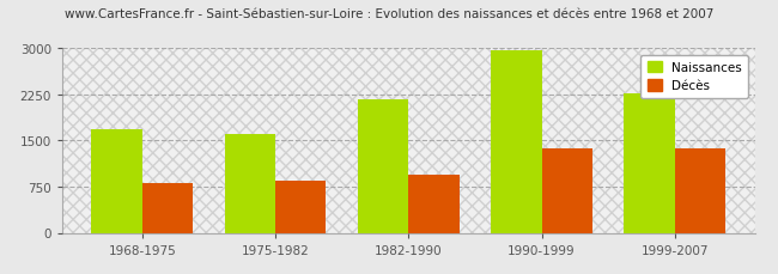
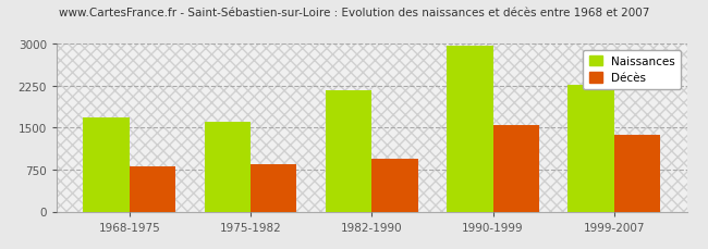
Décès/1990-1999: 1380 -> 1540
